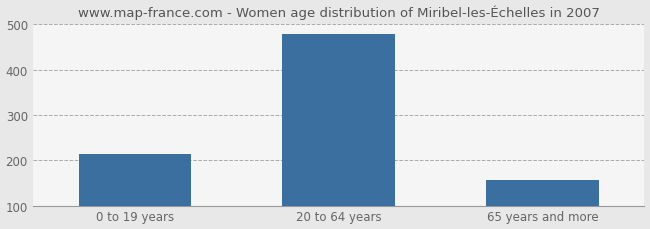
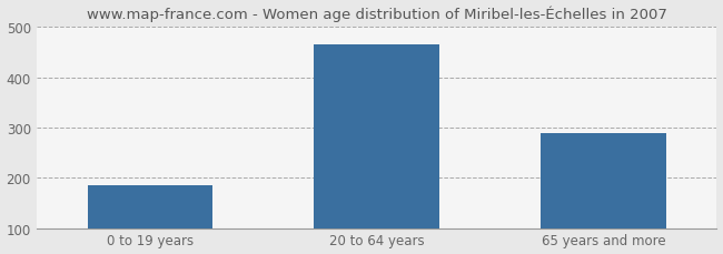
0 to 19 years: 213 -> 185
20 to 64 years: 479 -> 465
65 years and more: 156 -> 290
